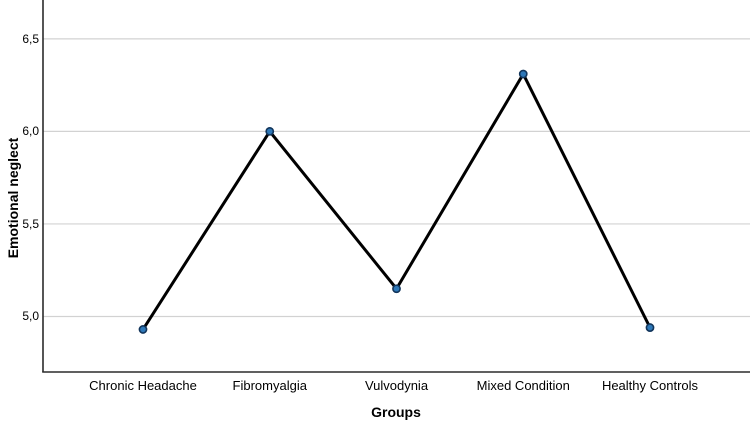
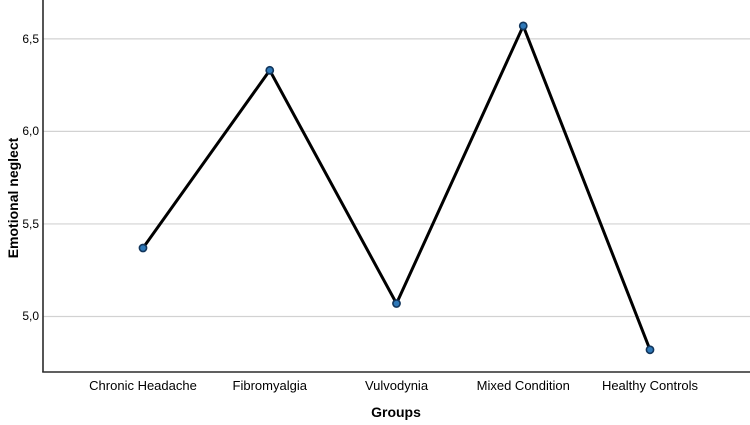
Chronic Headache: 4,93 -> 5,37
Fibromyalgia: 6,00 -> 6,33
Vulvodynia: 5,15 -> 5,07
Mixed Condition: 6,31 -> 6,57
Healthy Controls: 4,94 -> 4,82
